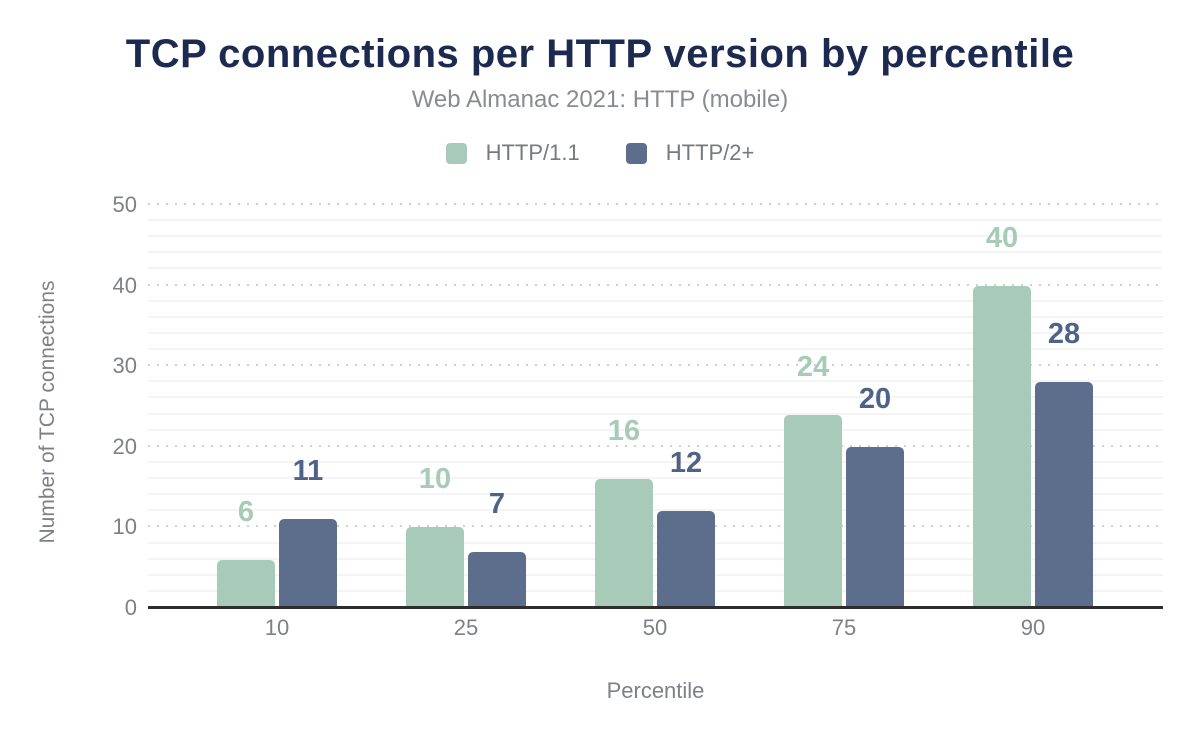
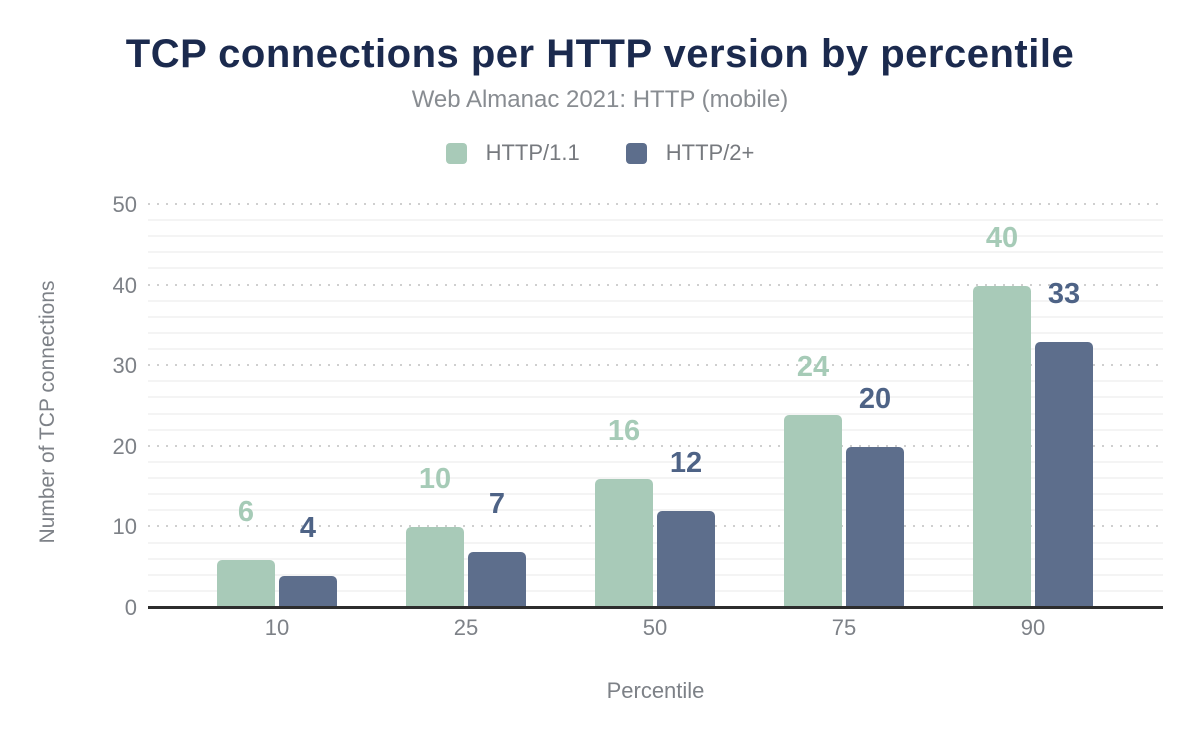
HTTP/2+/10: 11 -> 4
HTTP/2+/90: 28 -> 33
